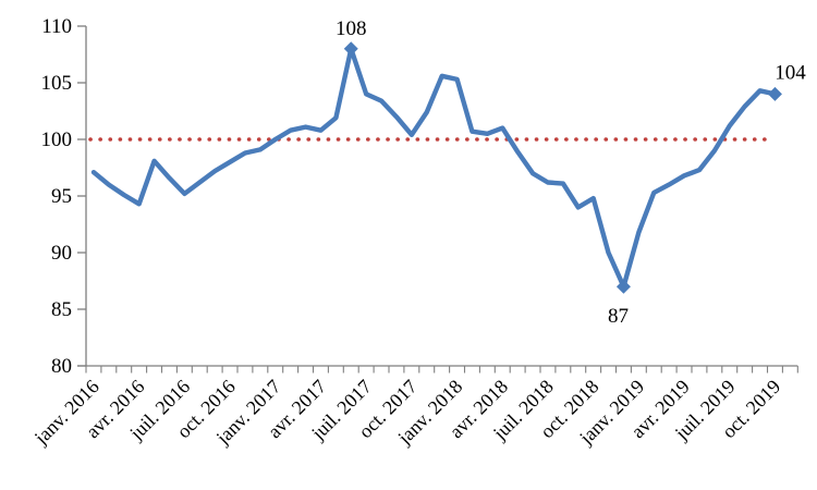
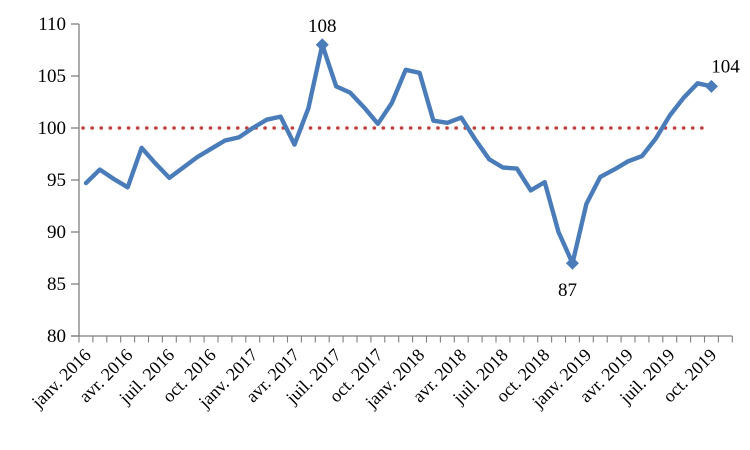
janv. 2016: 97.1 -> 94.7
avr. 2017: 100.8 -> 98.4
janv. 2019: 91.8 -> 92.7
